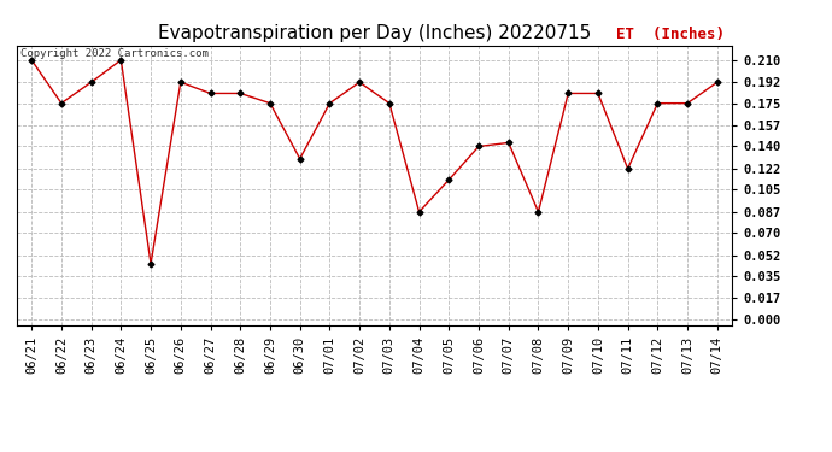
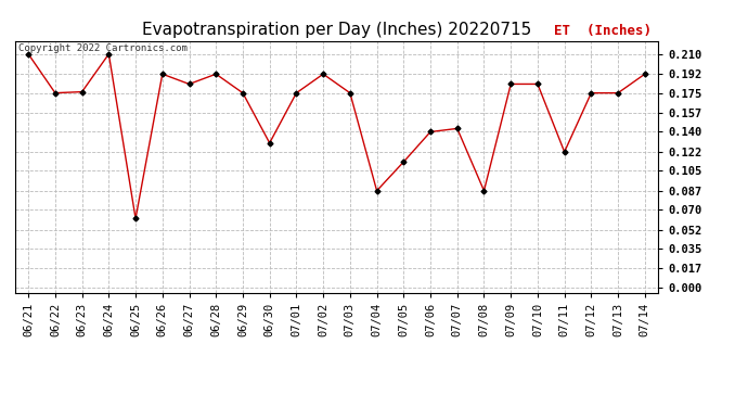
06/23: 0.192 -> 0.176
06/25: 0.045 -> 0.062
06/28: 0.183 -> 0.192
